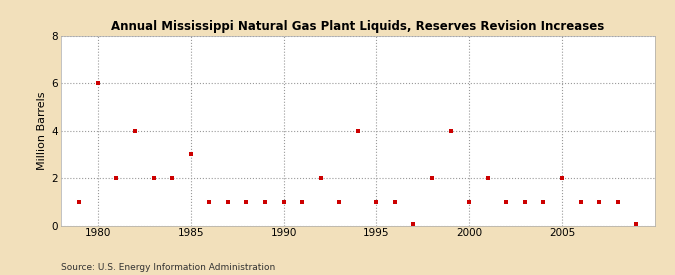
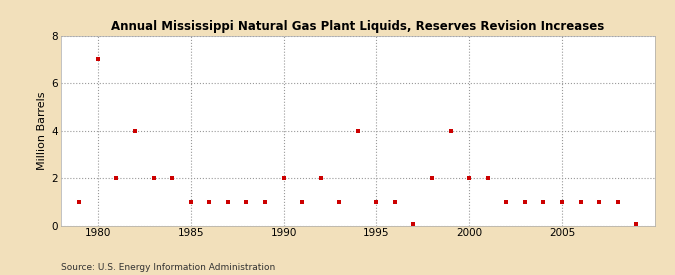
1980: 6.00 -> 7.00
1985: 3.00 -> 1.00
1990: 1.00 -> 2.00
2000: 1.00 -> 2.00
2005: 2.00 -> 1.00
